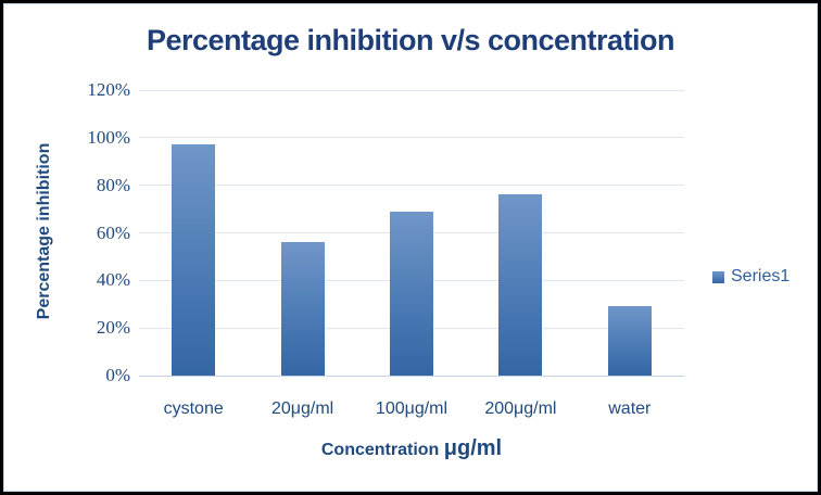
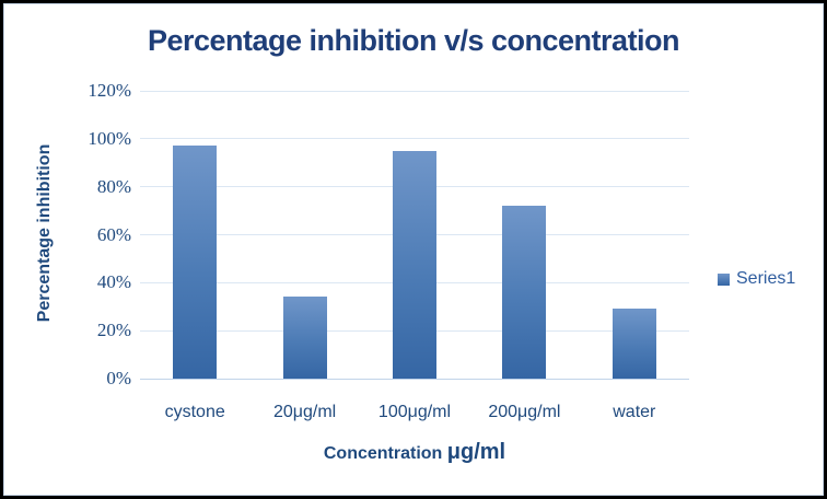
20μg/ml: 56% -> 34%
100μg/ml: 69% -> 95%
200μg/ml: 76% -> 72%
